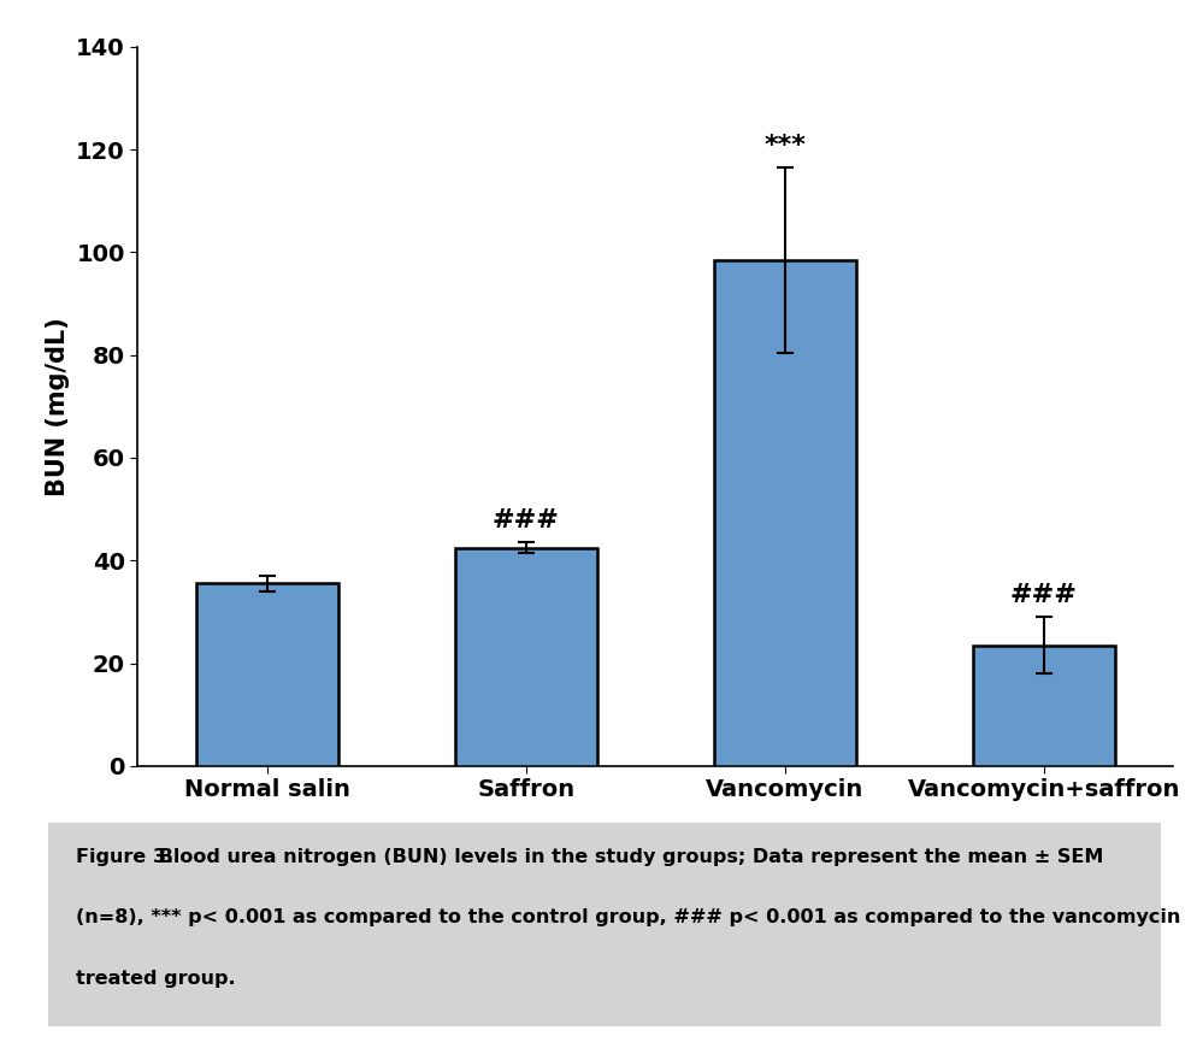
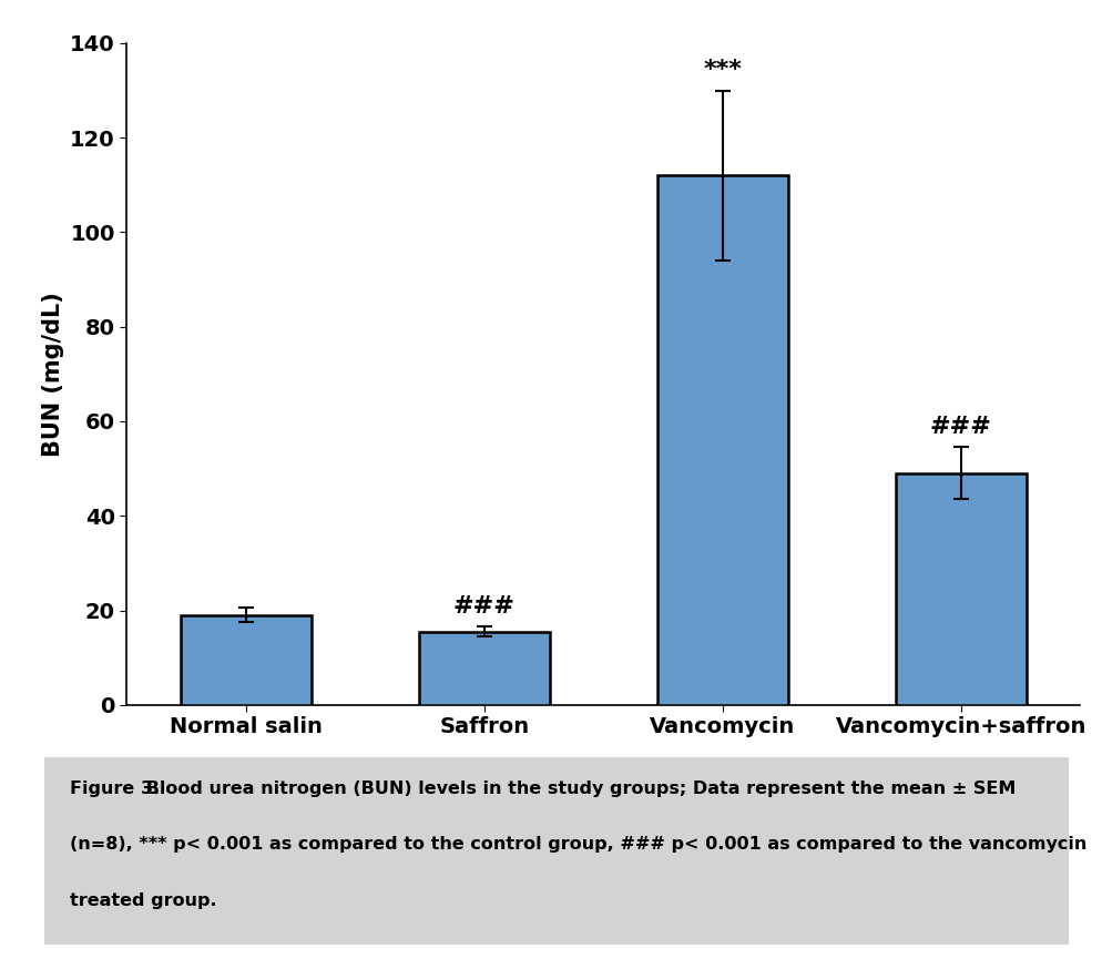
Normal salin: 35.5 -> 19.0
Saffron: 42.5 -> 15.5
Vancomycin: 98.5 -> 112.0
Vancomycin+saffron: 23.5 -> 49.0
